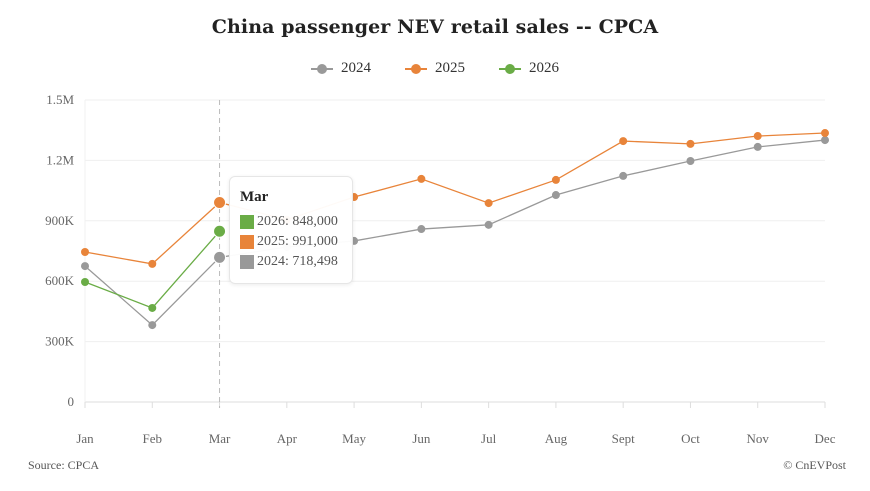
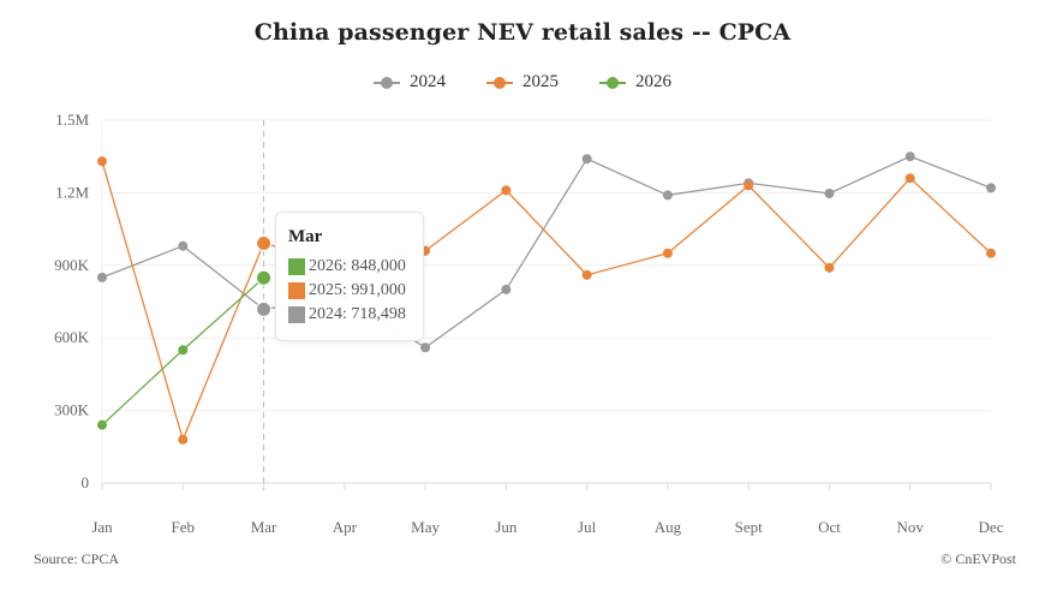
2024/Jan: 680K -> 850K
2025/Jan: 740K -> 1330K
2026/Jan: 600K -> 240K
2024/Feb: 380K -> 980K
2025/Feb: 690K -> 180K
2026/Feb: 470K -> 550K
2024/May: 800K -> 560K
2025/May: 1020K -> 960K
2024/Jun: 860K -> 800K
2025/Jun: 1110K -> 1210K
2024/Jul: 880K -> 1340K
2025/Jul: 990K -> 860K
2024/Aug: 1030K -> 1190K
2025/Aug: 1100K -> 950K
2024/Sept: 1120K -> 1240K
2025/Sept: 1300K -> 1230K
2025/Oct: 1280K -> 890K
2024/Nov: 1270K -> 1350K
2025/Nov: 1320K -> 1260K
2024/Dec: 1300K -> 1220K
2025/Dec: 1340K -> 950K
